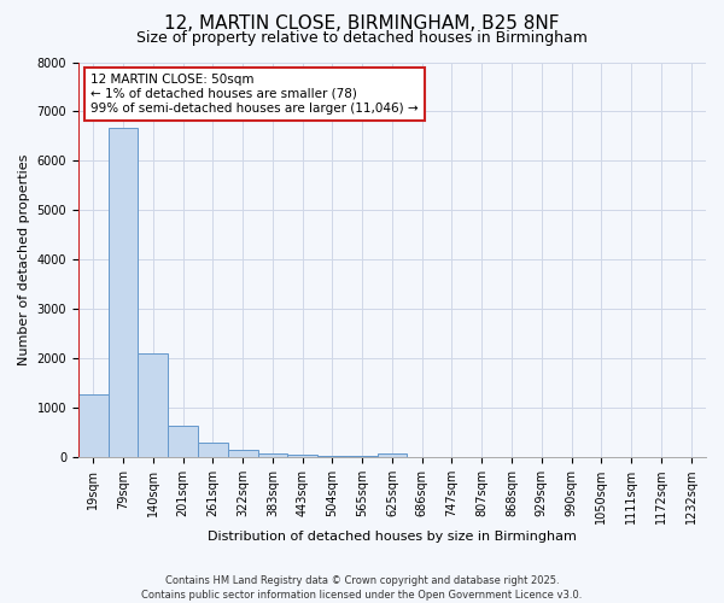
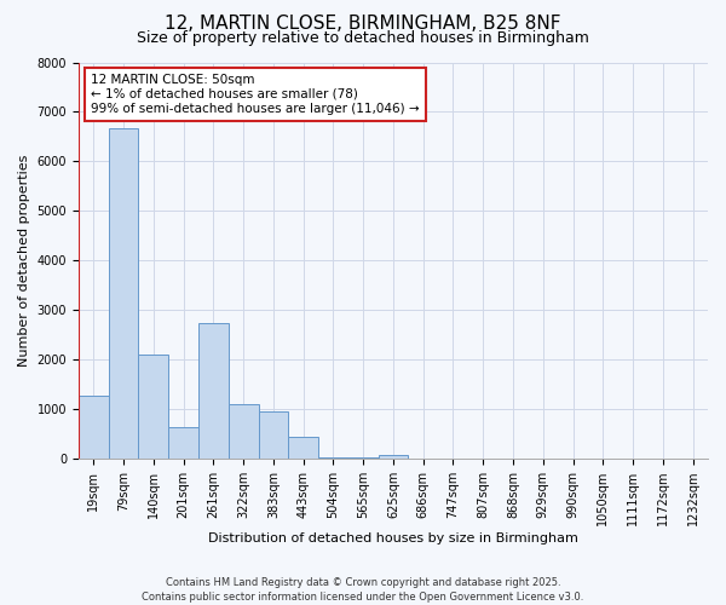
261sqm: 310 -> 2750
322sqm: 140 -> 1100
383sqm: 80 -> 950
443sqm: 40 -> 450
